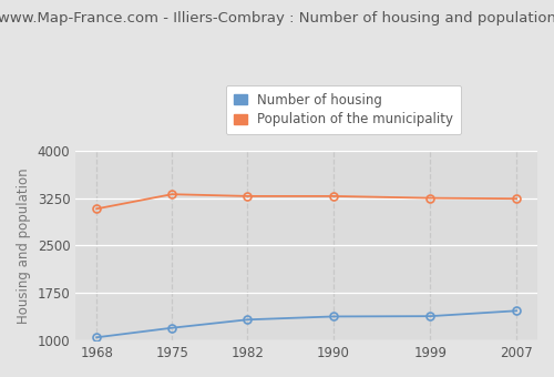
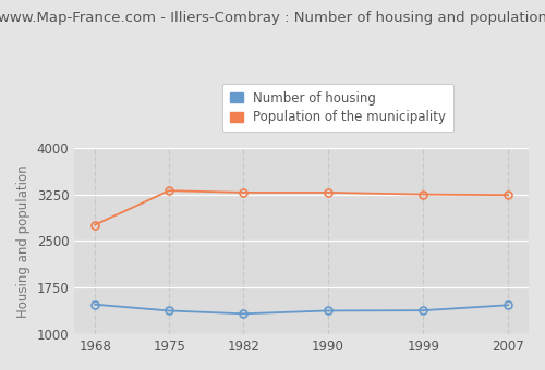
Number of housing/1968: 1050 -> 1480
Population of the municipality/1968: 3080 -> 2760
Number of housing/1975: 1200 -> 1380
